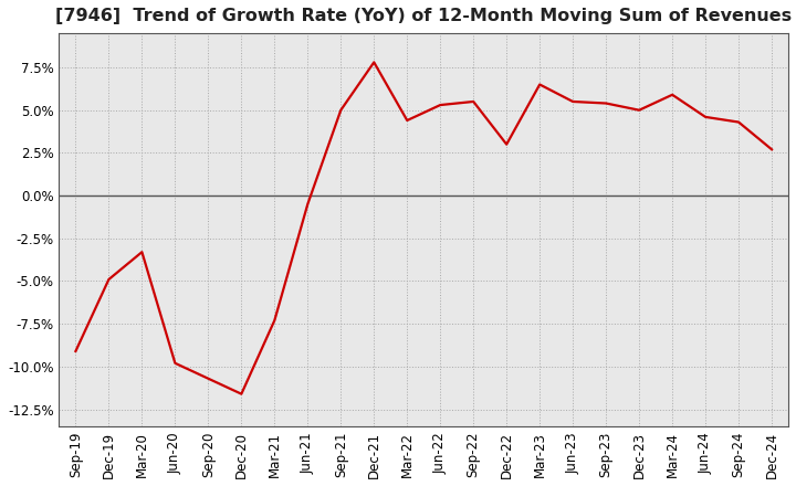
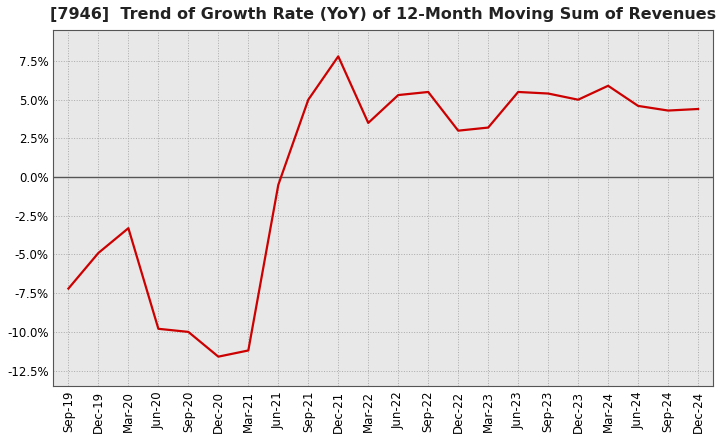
Sep-19: -9.1% -> -7.2%
Sep-20: -10.7% -> -10.0%
Mar-21: -7.3% -> -11.2%
Mar-22: 4.4% -> 3.5%
Mar-23: 6.5% -> 3.2%
Dec-24: 2.7% -> 4.4%
